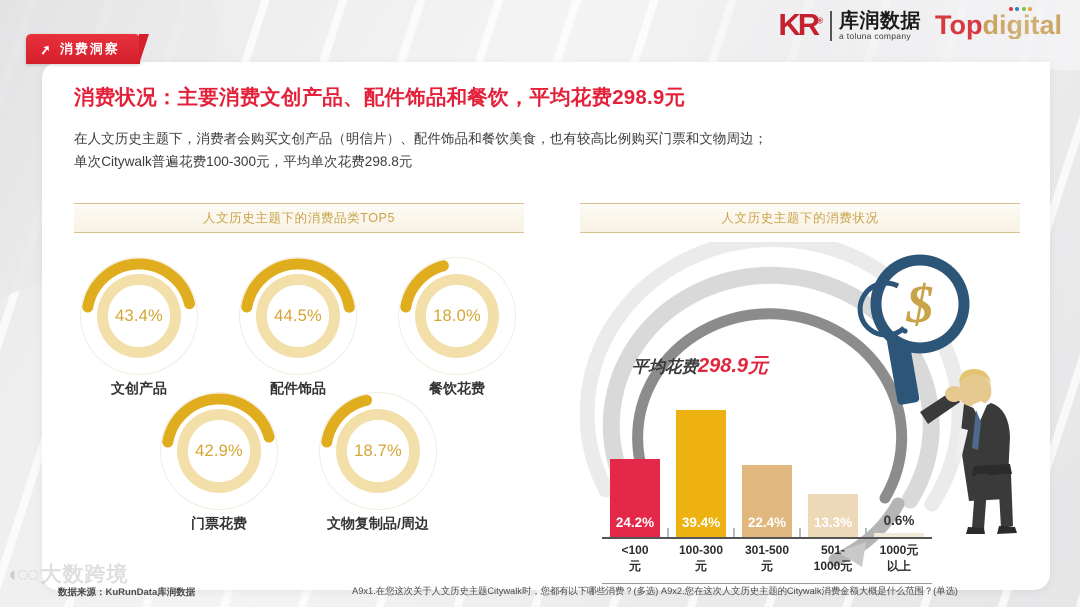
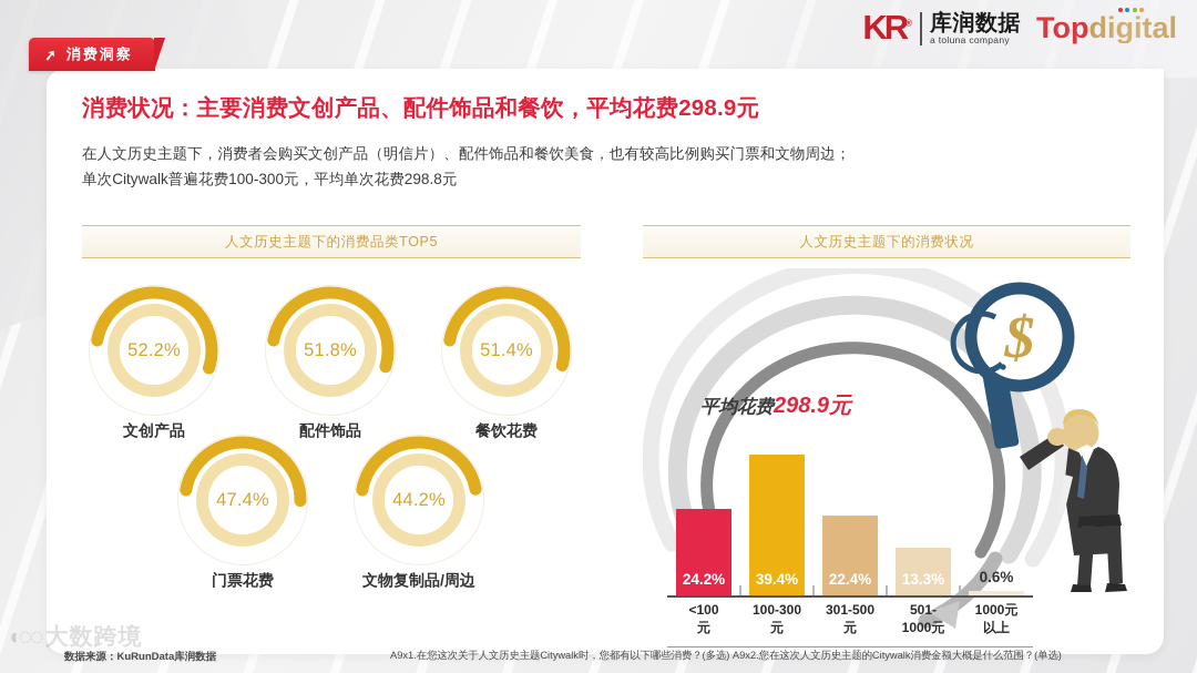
人文历史主题下的消费品类TOP5/文创产品: 43.4% -> 52.2%
人文历史主题下的消费品类TOP5/配件饰品: 44.5% -> 51.8%
人文历史主题下的消费品类TOP5/餐饮花费: 18.0% -> 51.4%
人文历史主题下的消费品类TOP5/门票花费: 42.9% -> 47.4%
人文历史主题下的消费品类TOP5/文物复制品/周边: 18.7% -> 44.2%
